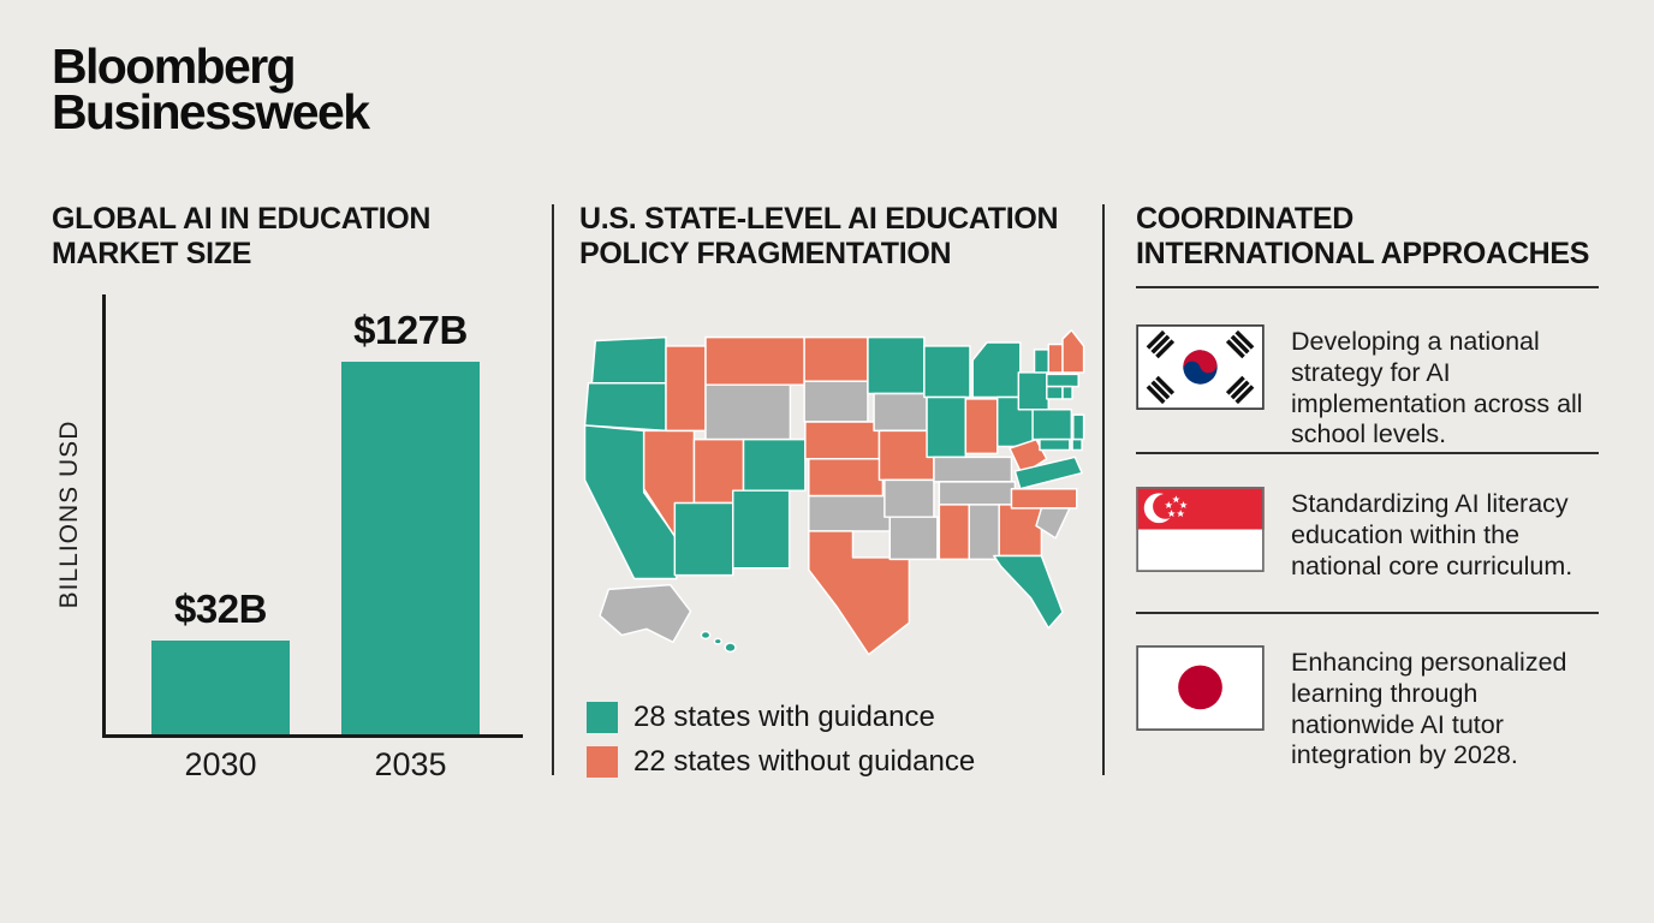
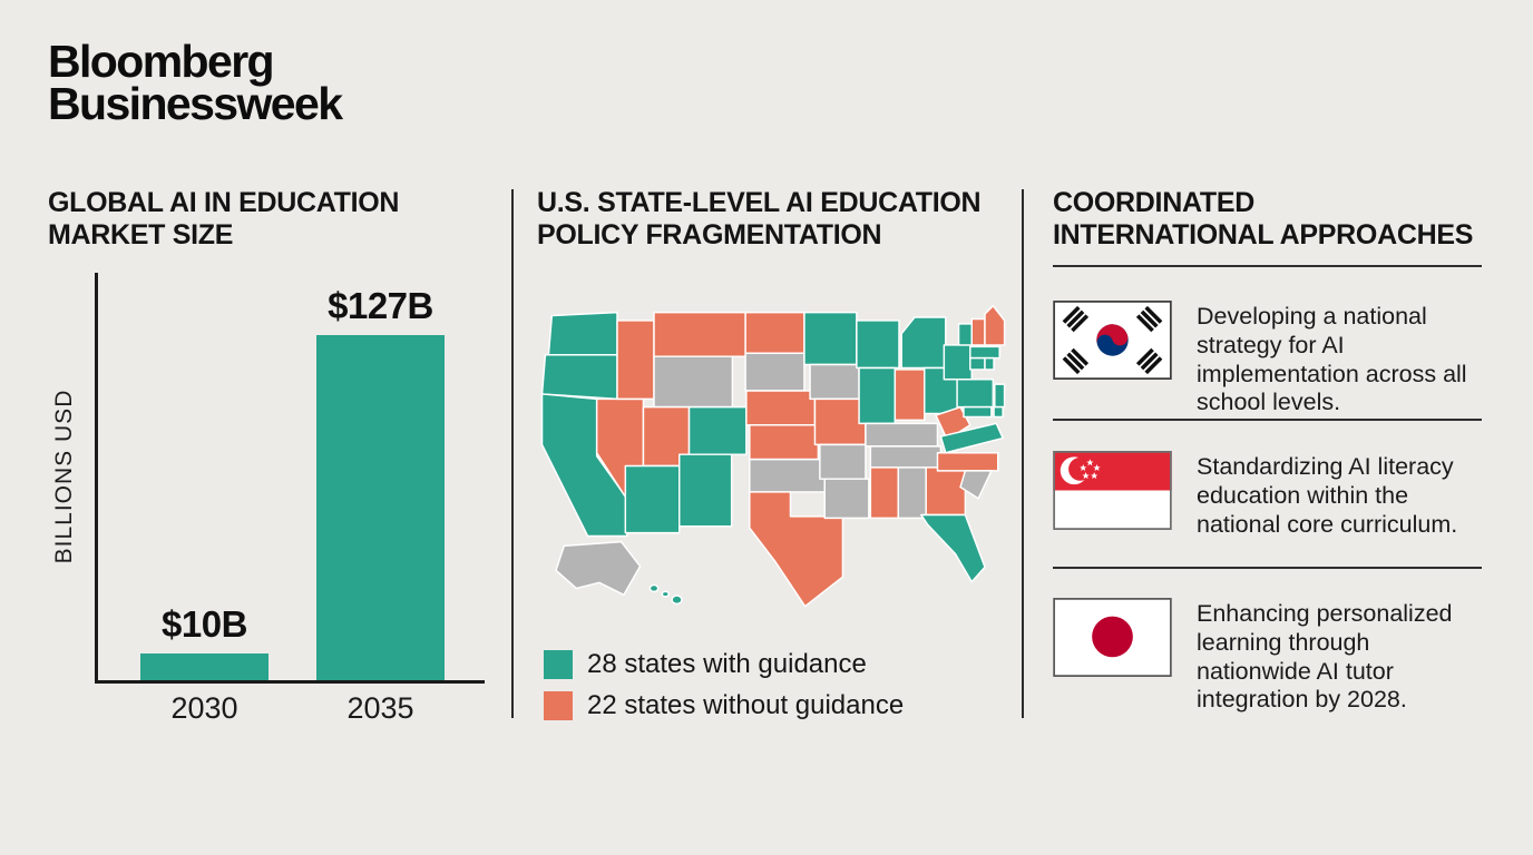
2030: $32B -> $10B
